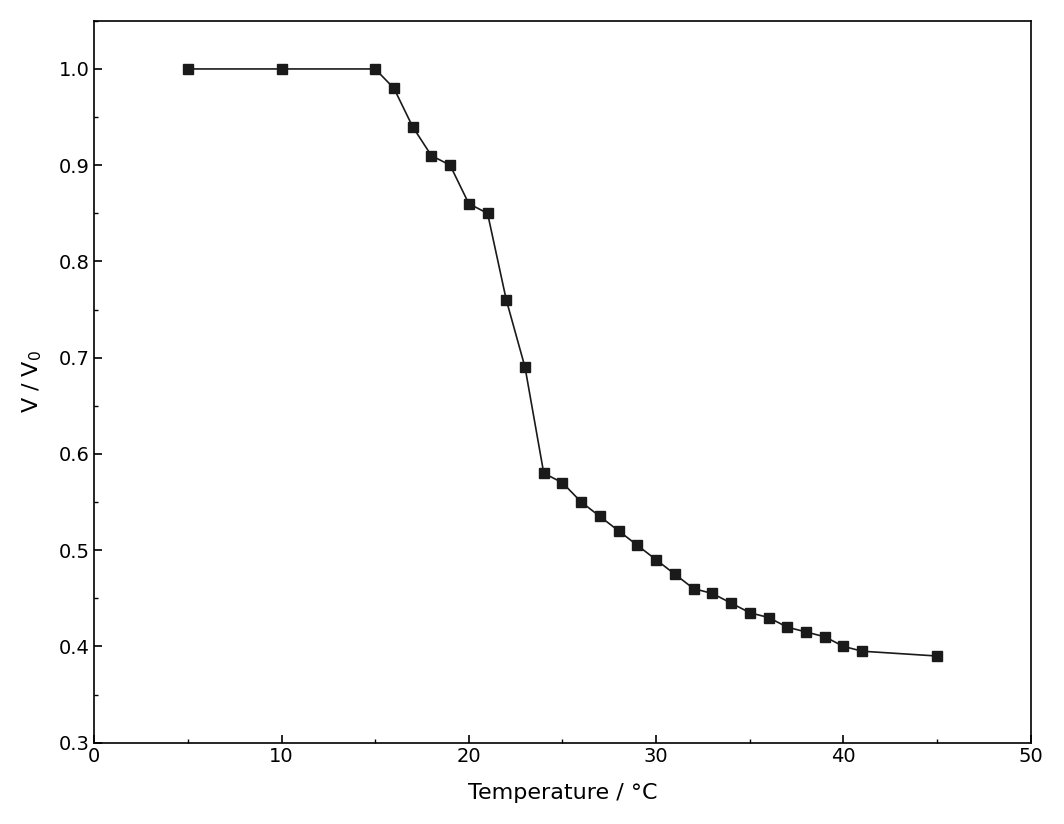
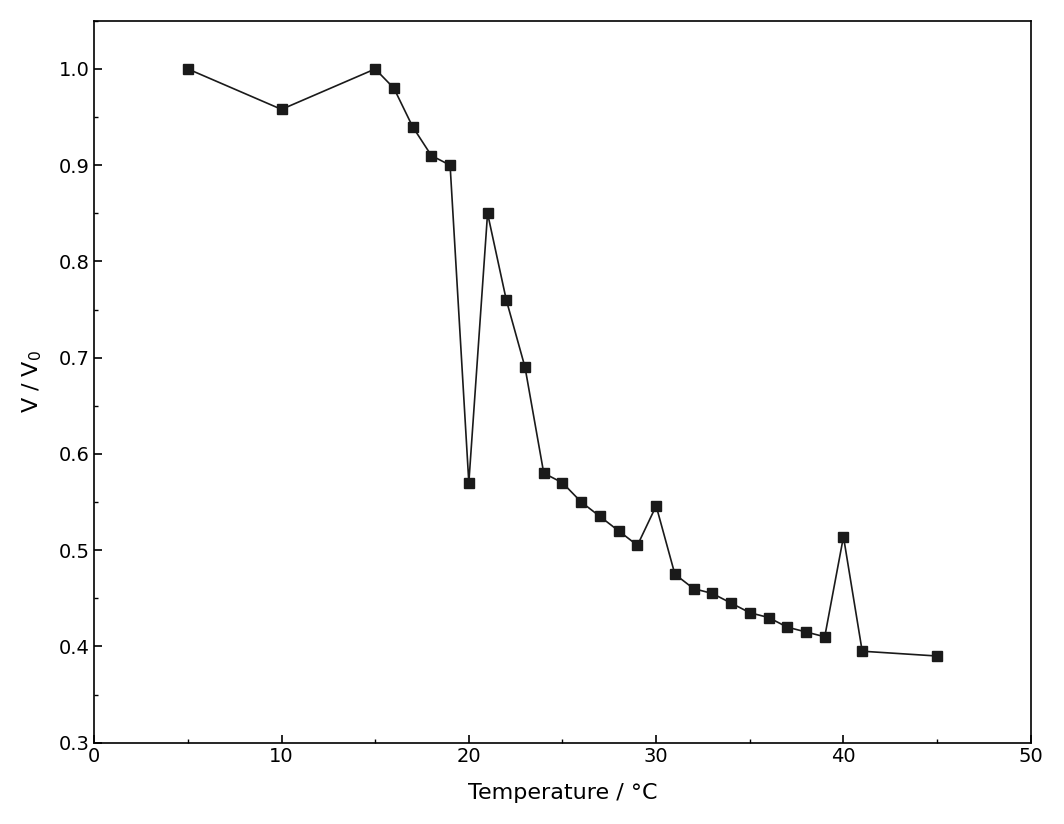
10: 1.000 -> 0.958
20: 0.860 -> 0.570
30: 0.490 -> 0.546
40: 0.400 -> 0.514
